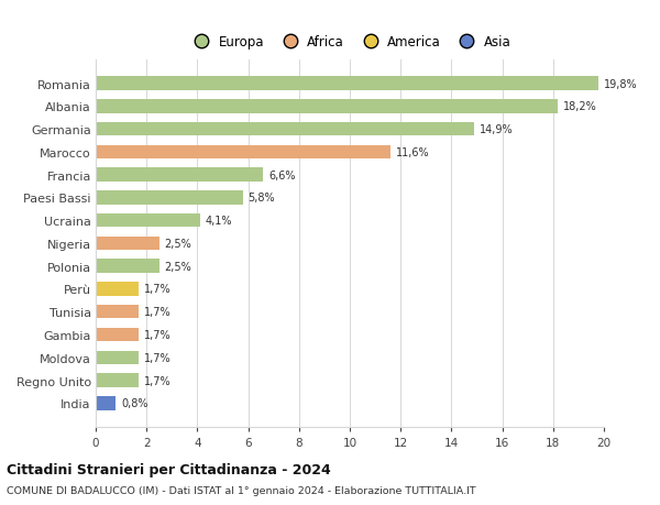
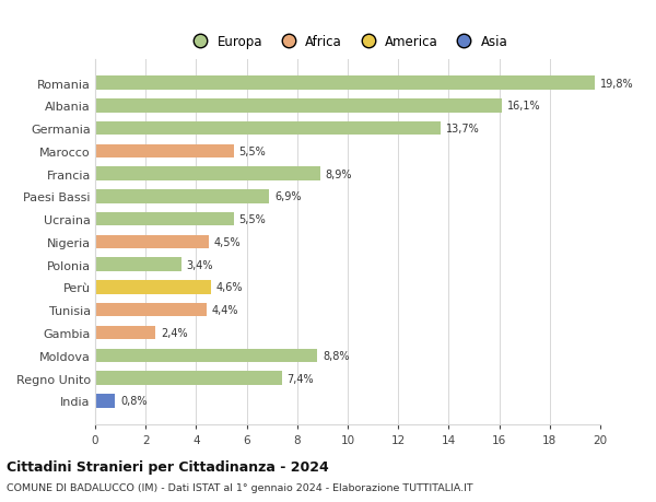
Albania: 18,2% -> 16,1%
Germania: 14,9% -> 13,7%
Marocco: 11,6% -> 5,5%
Francia: 6,6% -> 8,9%
Paesi Bassi: 5,8% -> 6,9%
Ucraina: 4,1% -> 5,5%
Nigeria: 2,5% -> 4,5%
Polonia: 2,5% -> 3,4%
Perù: 1,7% -> 4,6%
Tunisia: 1,7% -> 4,4%
Gambia: 1,7% -> 2,4%
Moldova: 1,7% -> 8,8%
Regno Unito: 1,7% -> 7,4%
